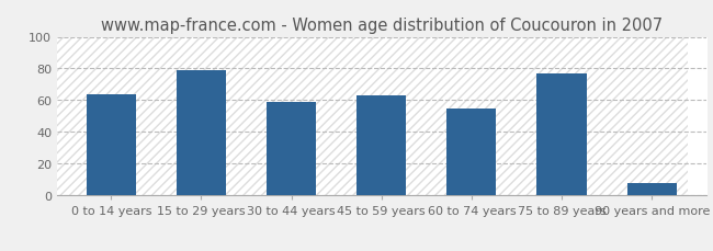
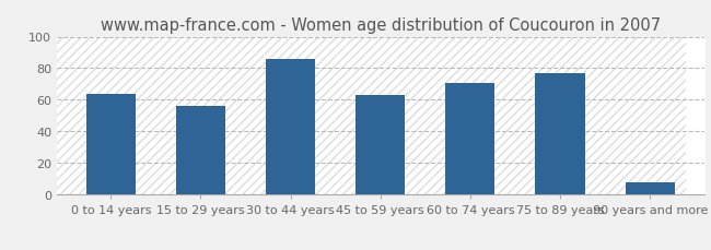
15 to 29 years: 79 -> 56
30 to 44 years: 59 -> 86
60 to 74 years: 55 -> 71
